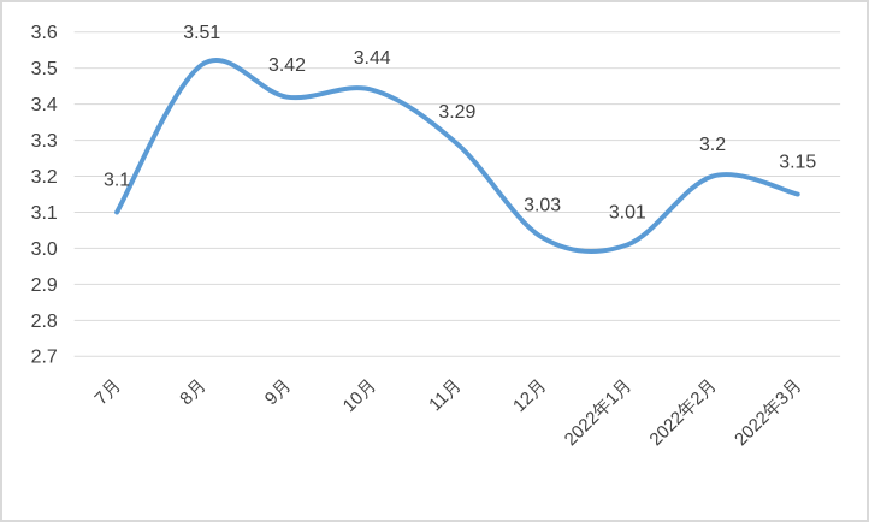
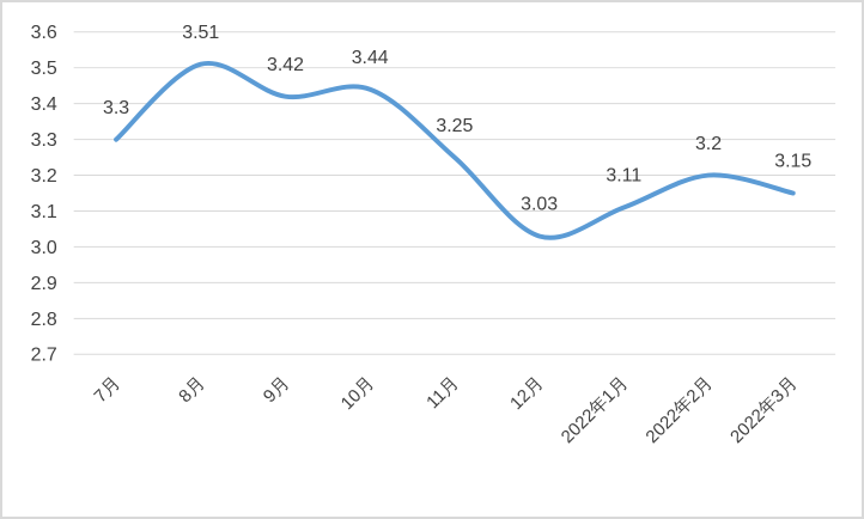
7月: 3.1 -> 3.3
11月: 3.29 -> 3.25
2022年1月: 3.01 -> 3.11
